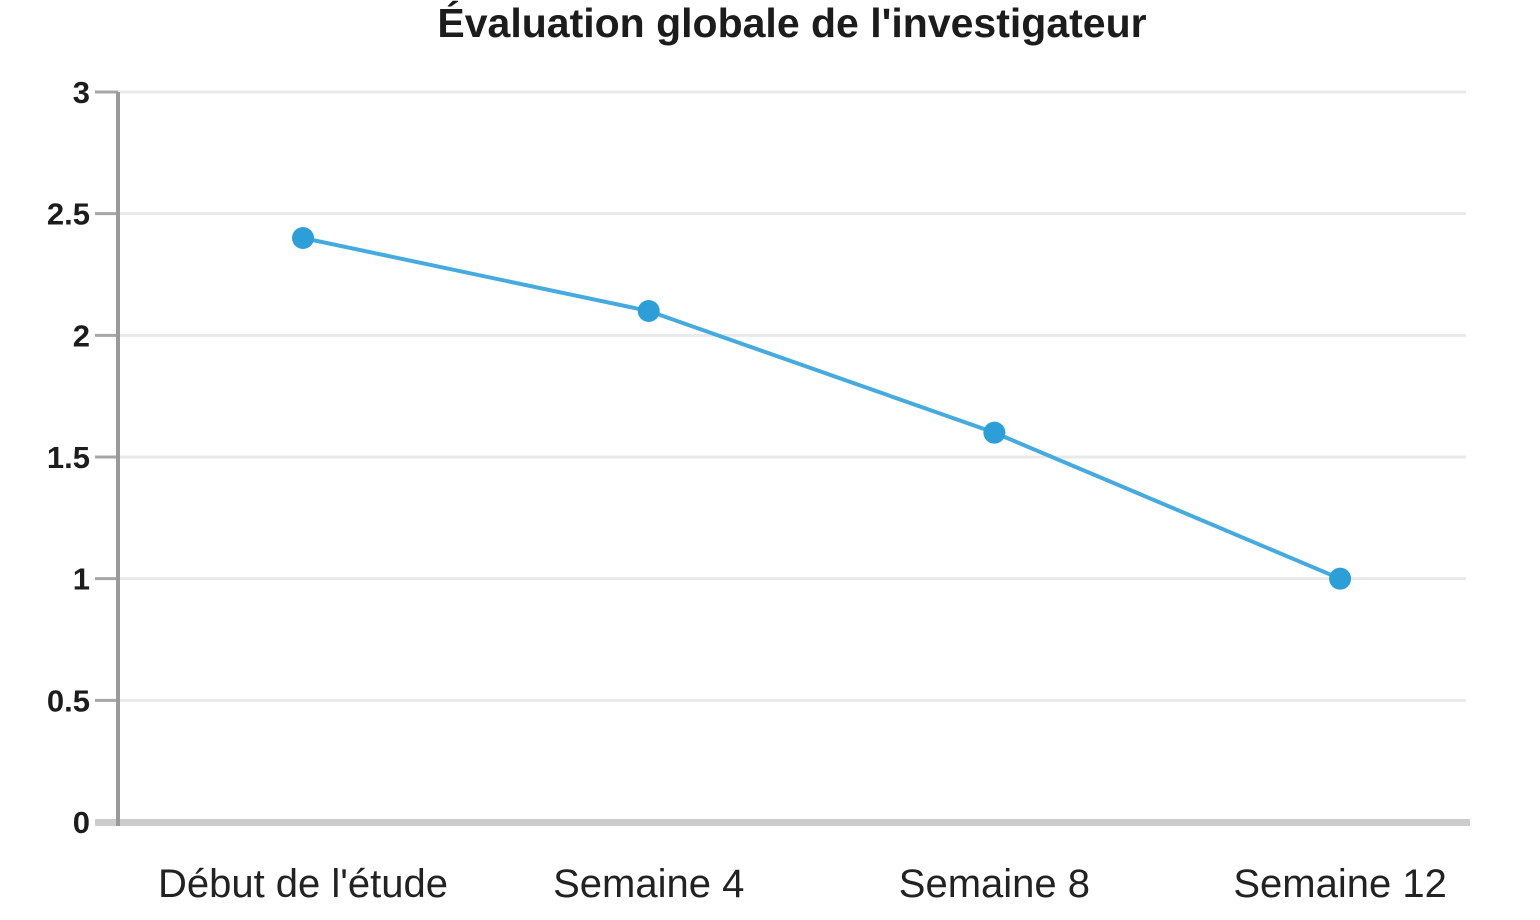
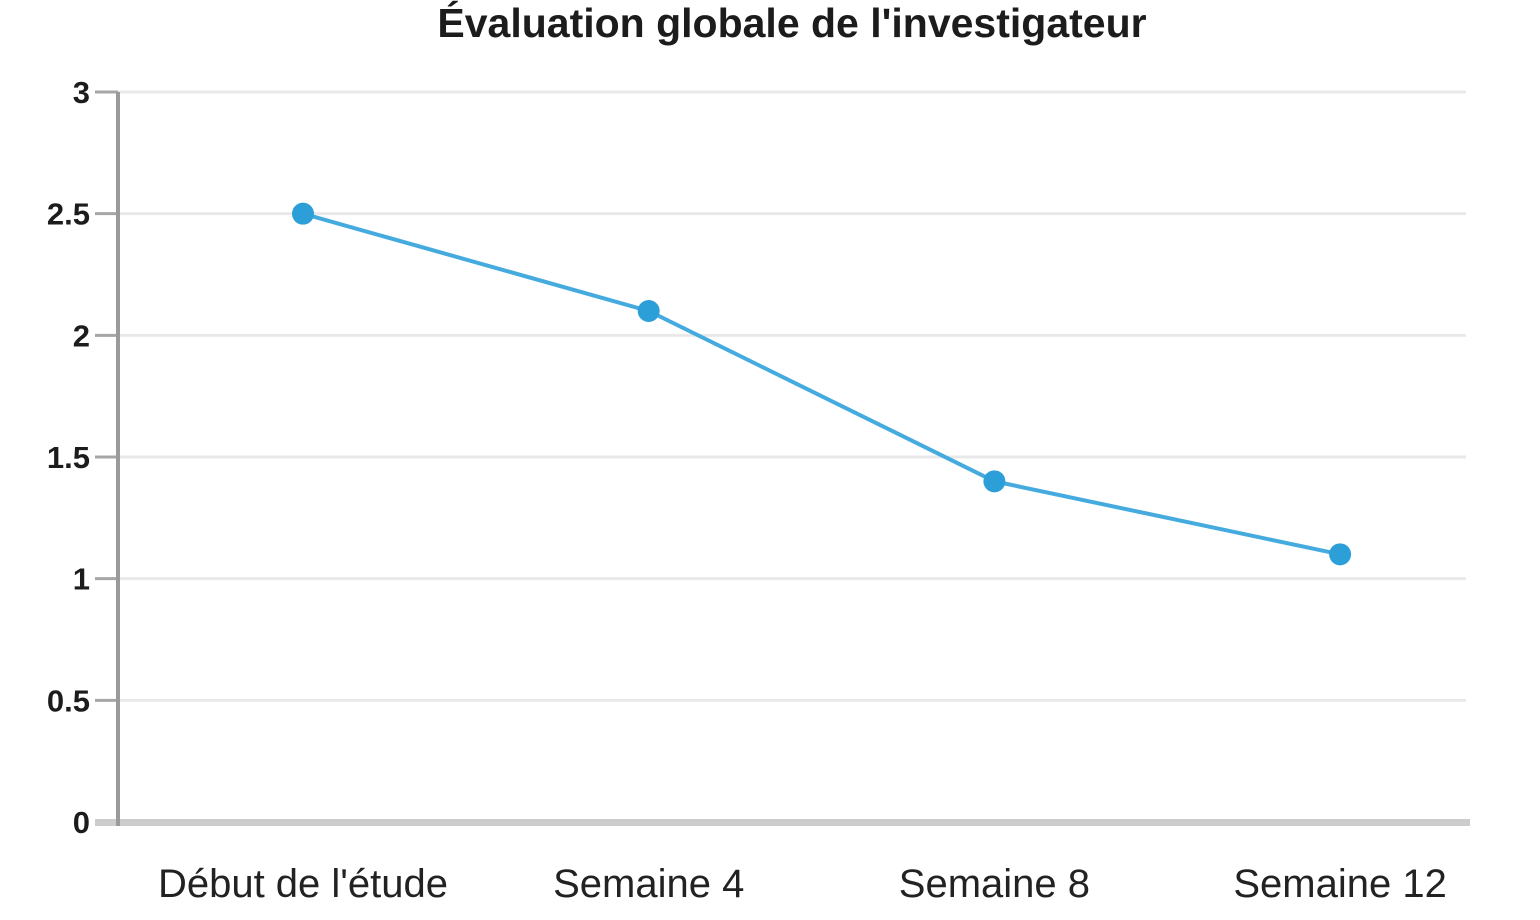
Début de l'étude: 2.4 -> 2.5
Semaine 8: 1.6 -> 1.4
Semaine 12: 1.0 -> 1.1
